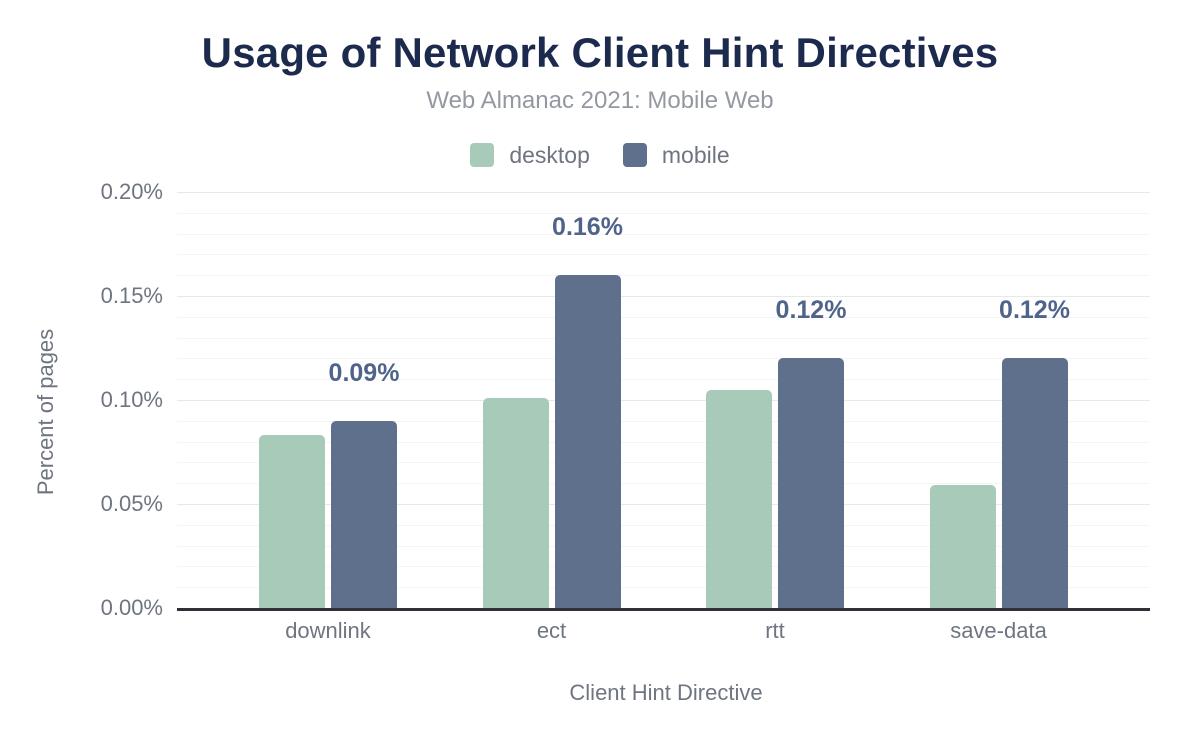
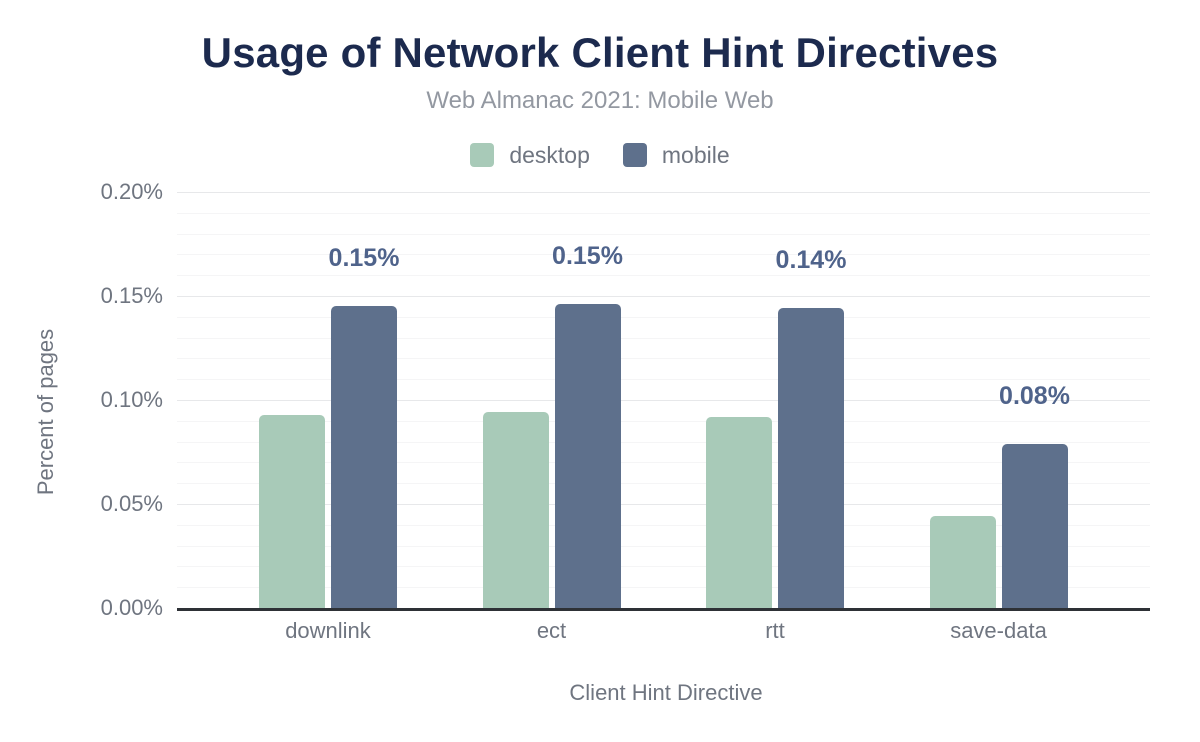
desktop/downlink: 0.083% -> 0.093%
mobile/downlink: 0.09% -> 0.15%
desktop/ect: 0.101% -> 0.094%
mobile/ect: 0.16% -> 0.15%
desktop/rtt: 0.105% -> 0.092%
mobile/rtt: 0.12% -> 0.14%
desktop/save-data: 0.059% -> 0.044%
mobile/save-data: 0.12% -> 0.08%
